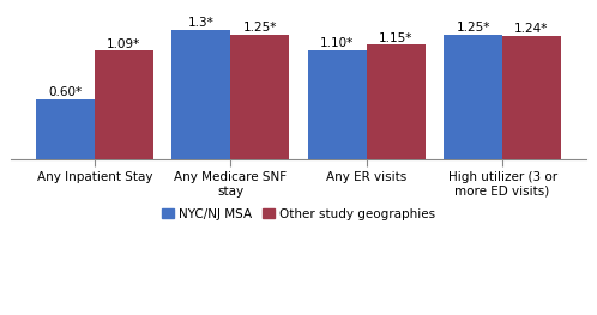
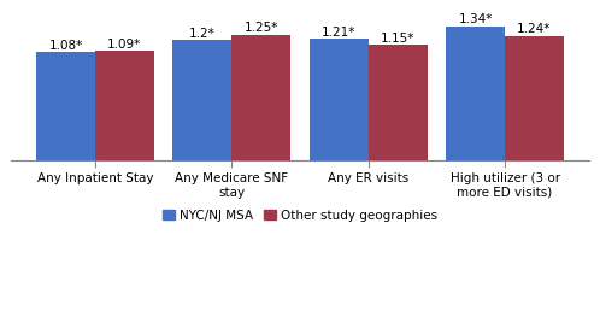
NYC/NJ MSA/Any Inpatient Stay: 0.60* -> 1.08*
NYC/NJ MSA/Any Medicare SNF stay: 1.3* -> 1.2*
NYC/NJ MSA/Any ER visits: 1.10* -> 1.21*
NYC/NJ MSA/High utilizer (3 or more ED visits): 1.25* -> 1.34*
